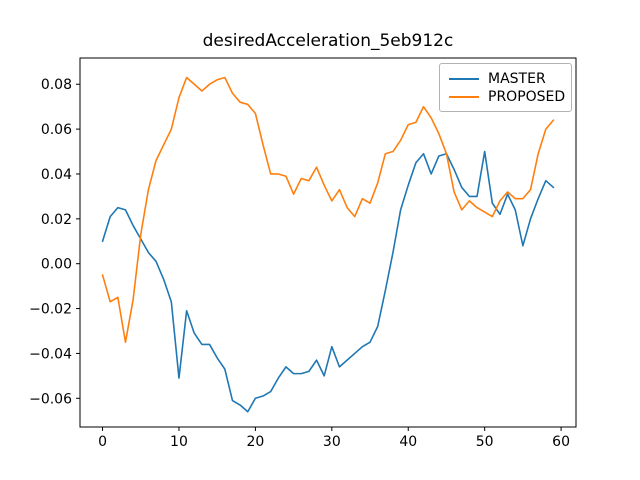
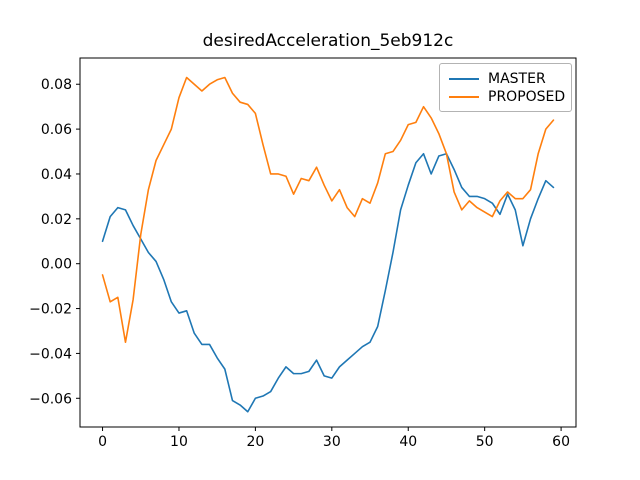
MASTER/10: -0.051 -> -0.022
MASTER/30: -0.037 -> -0.051
MASTER/50: 0.050 -> 0.029
